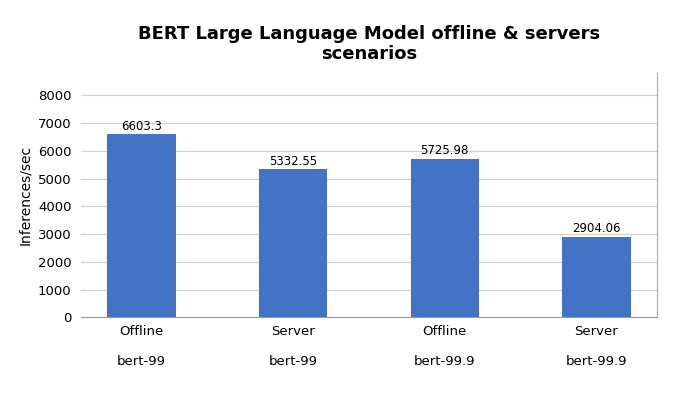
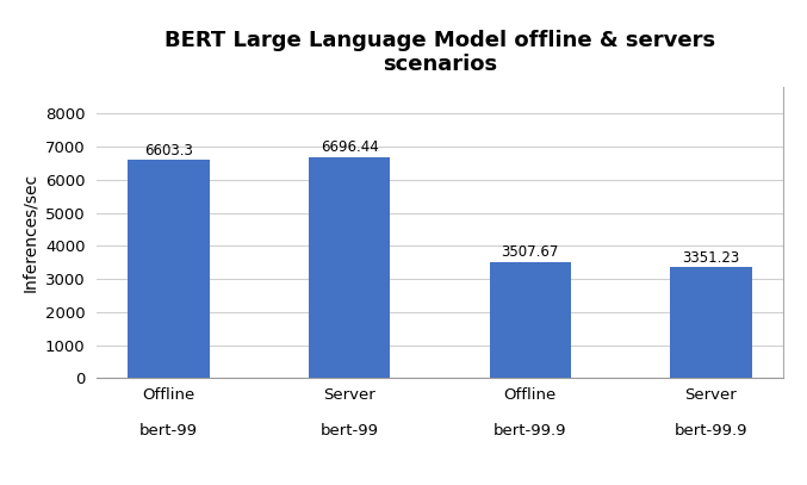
Server bert-99: 5332.55 -> 6696.44
Offline bert-99.9: 5725.98 -> 3507.67
Server bert-99.9: 2904.06 -> 3351.23
